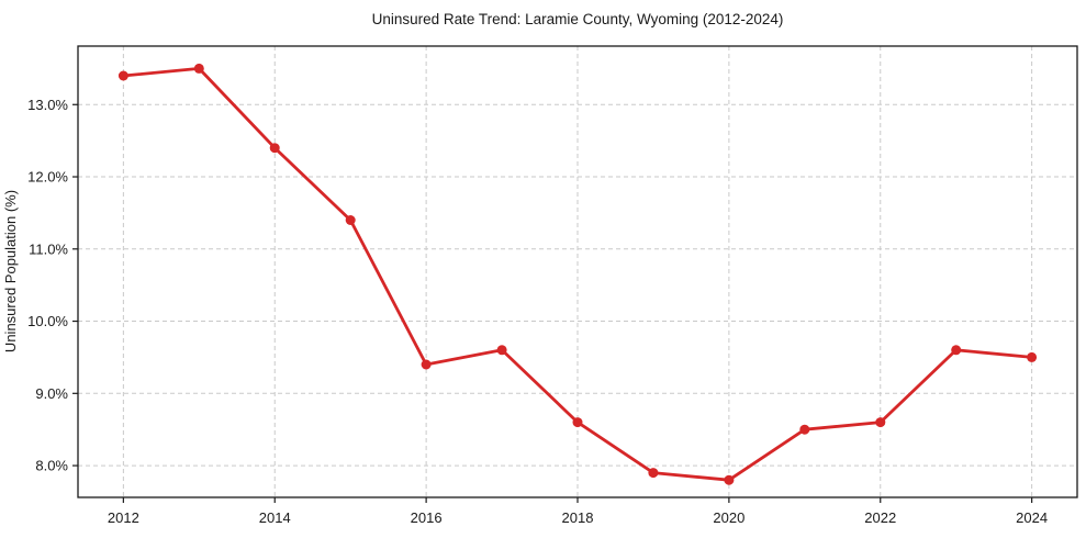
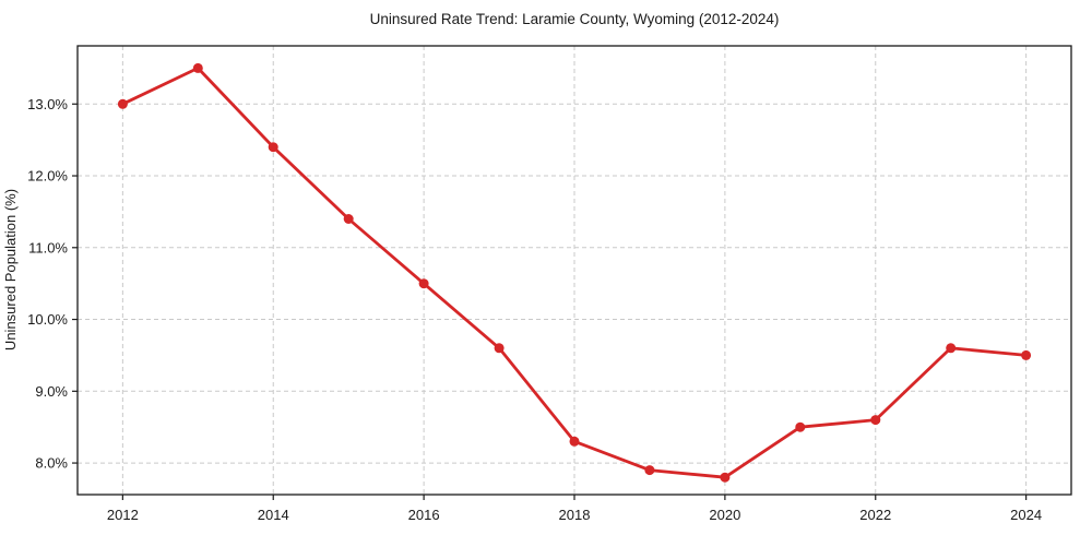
2012: 13.4% -> 13.0%
2016: 9.4% -> 10.5%
2018: 8.6% -> 8.3%
